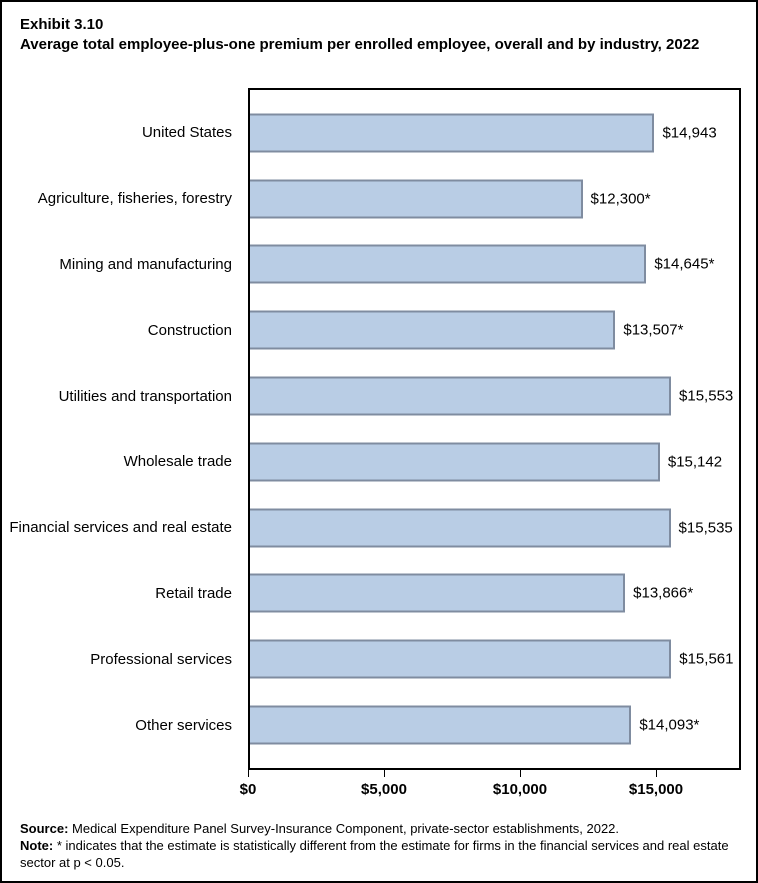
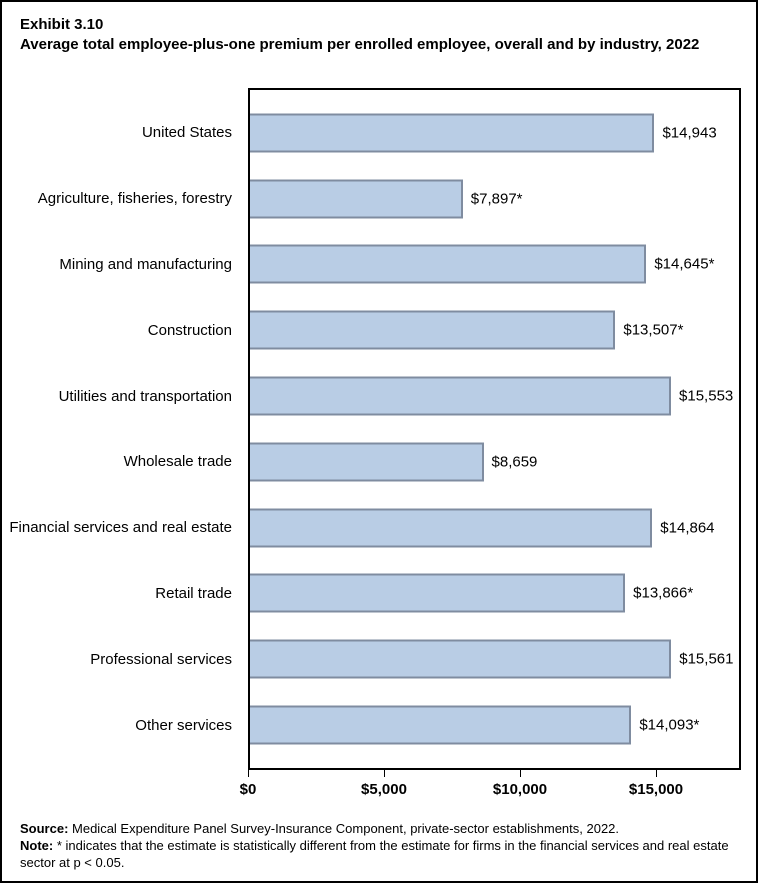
Agriculture, fisheries, forestry: 12,300 -> 7,897
Wholesale trade: $15,142 -> $8,659
Financial services and real estate: $15,535 -> $14,864
